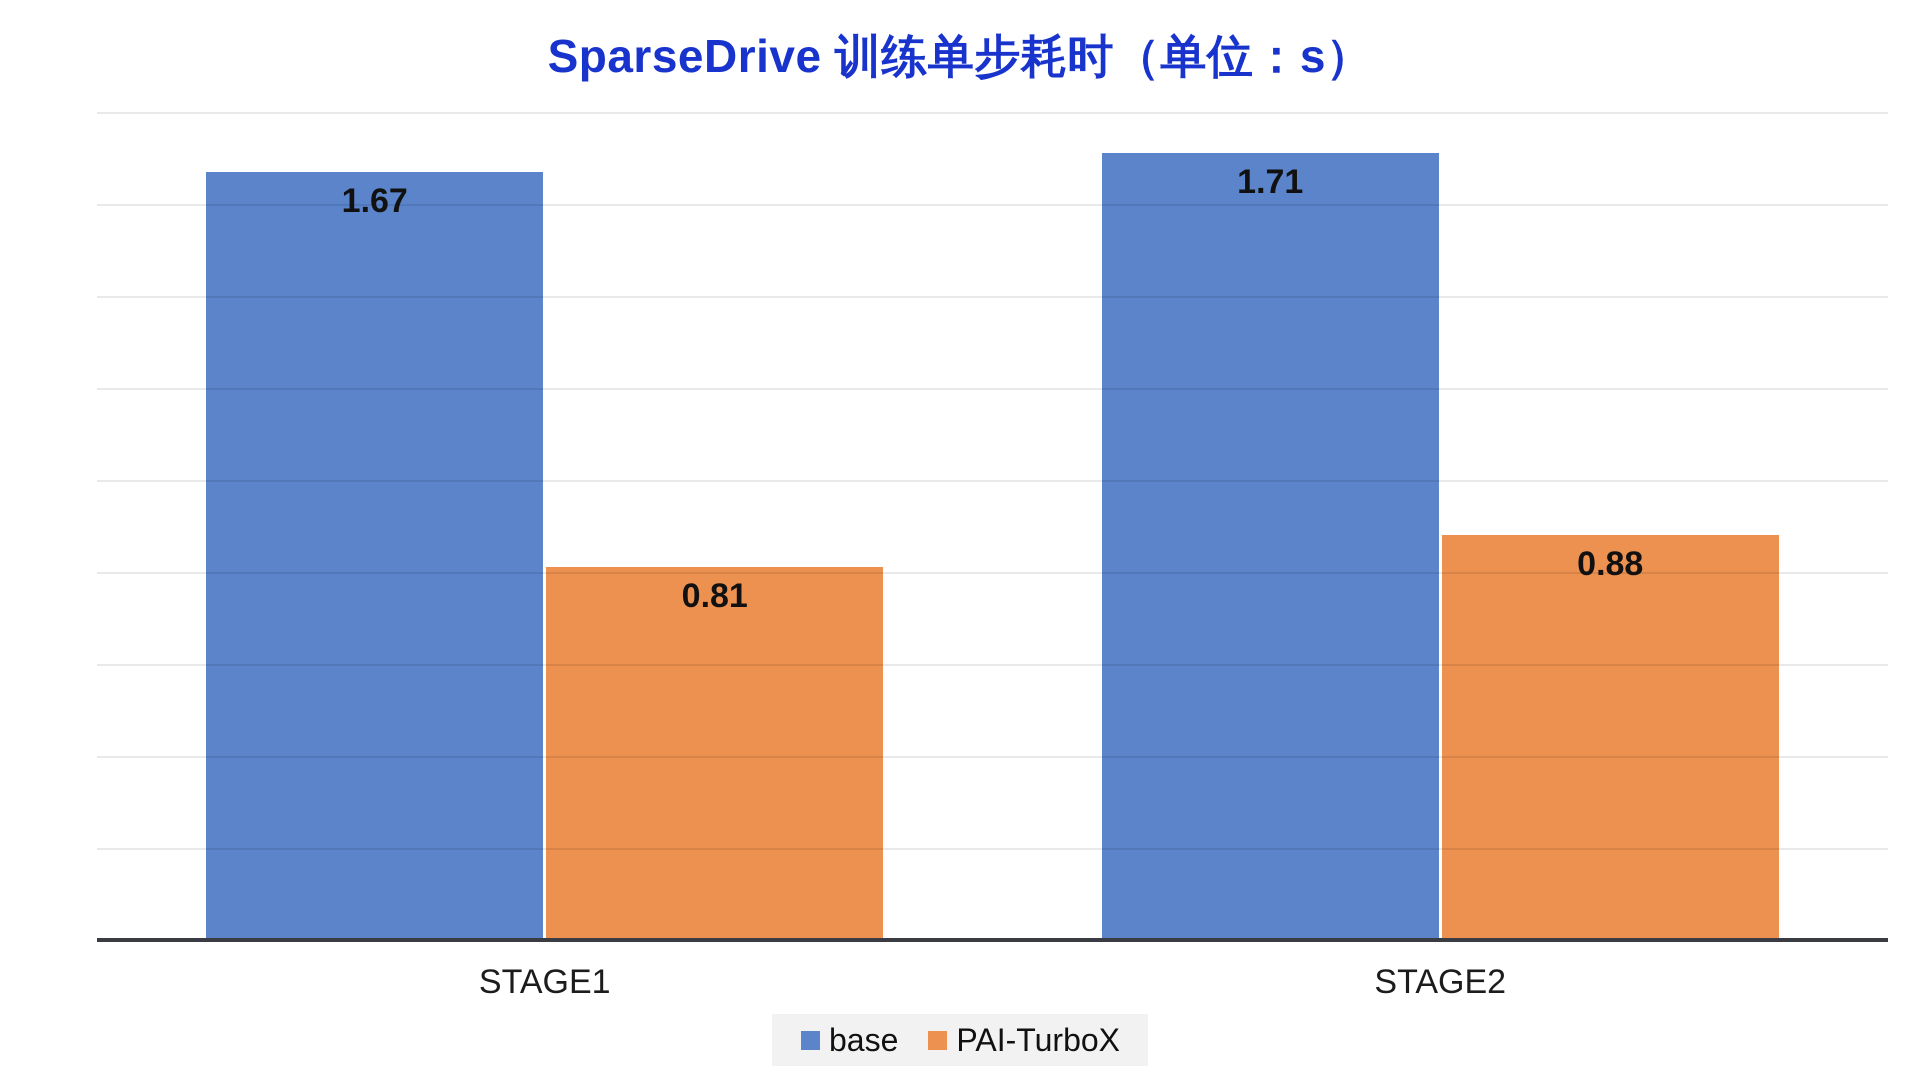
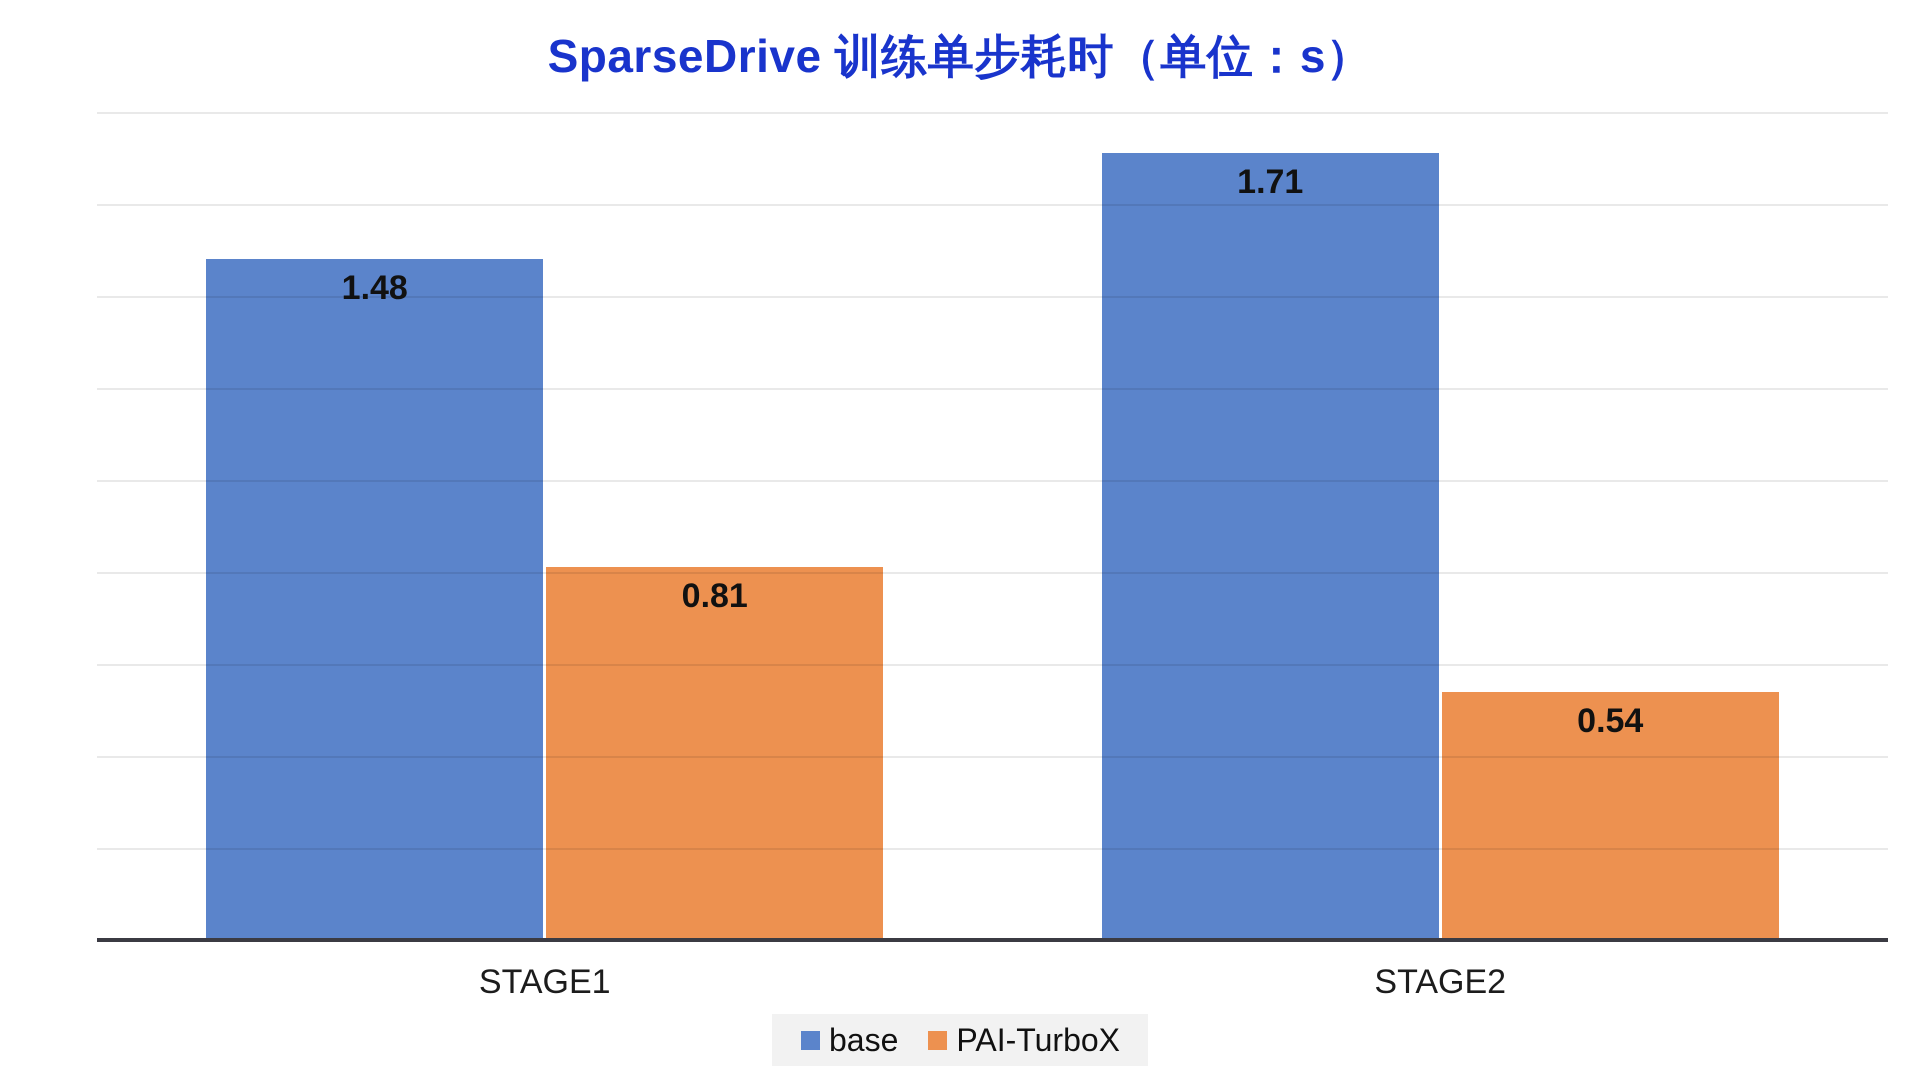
base/STAGE1: 1.67 -> 1.48
PAI-TurboX/STAGE2: 0.88 -> 0.54
